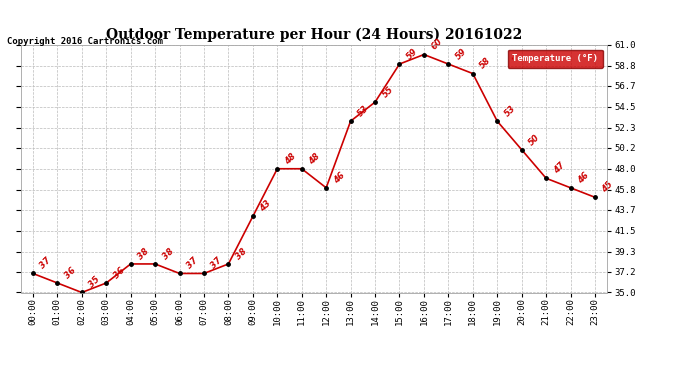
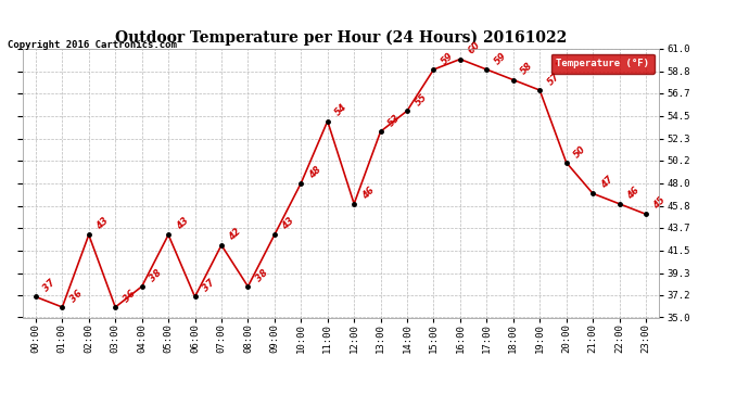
02:00: 35 -> 43
05:00: 38 -> 43
07:00: 37 -> 42
11:00: 48 -> 54
19:00: 53 -> 57
